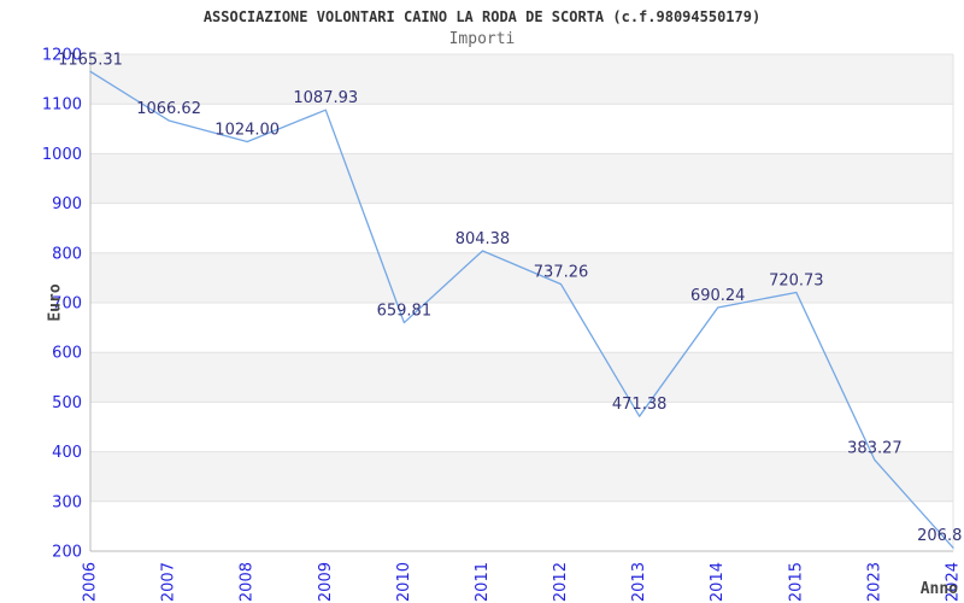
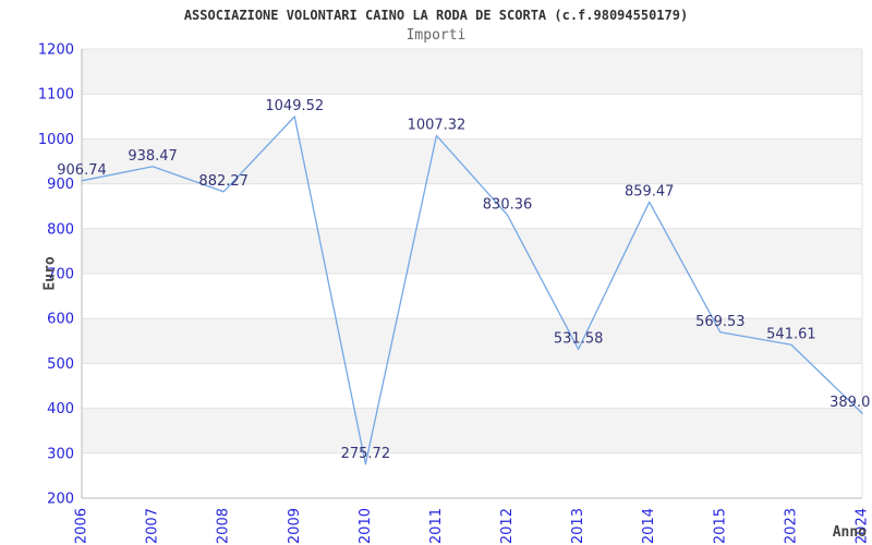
2006: 1165.31 -> 906.74
2007: 1066.62 -> 938.47
2008: 1024.00 -> 882.27
2009: 1087.93 -> 1049.52
2010: 659.81 -> 275.72
2011: 804.38 -> 1007.32
2012: 737.26 -> 830.36
2013: 471.38 -> 531.58
2014: 690.24 -> 859.47
2015: 720.73 -> 569.53
2023: 383.27 -> 541.61
2024: 206.8 -> 389.0
